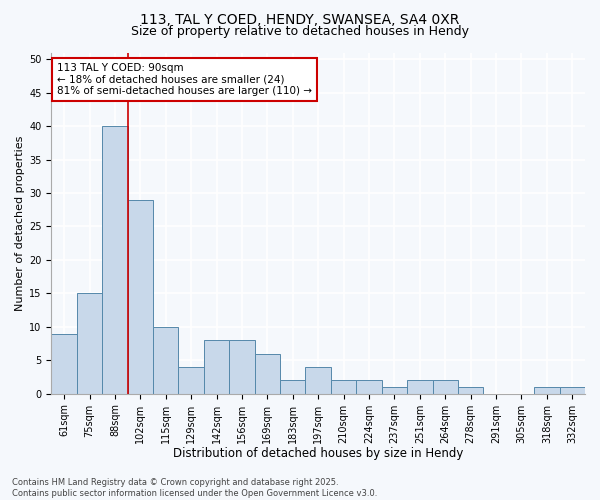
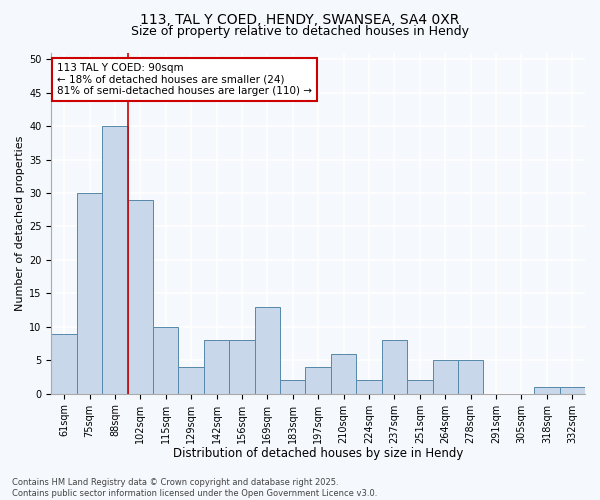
75sqm: 15 -> 30
169sqm: 6 -> 13
210sqm: 2 -> 6
237sqm: 1 -> 8
264sqm: 2 -> 5
278sqm: 1 -> 5
